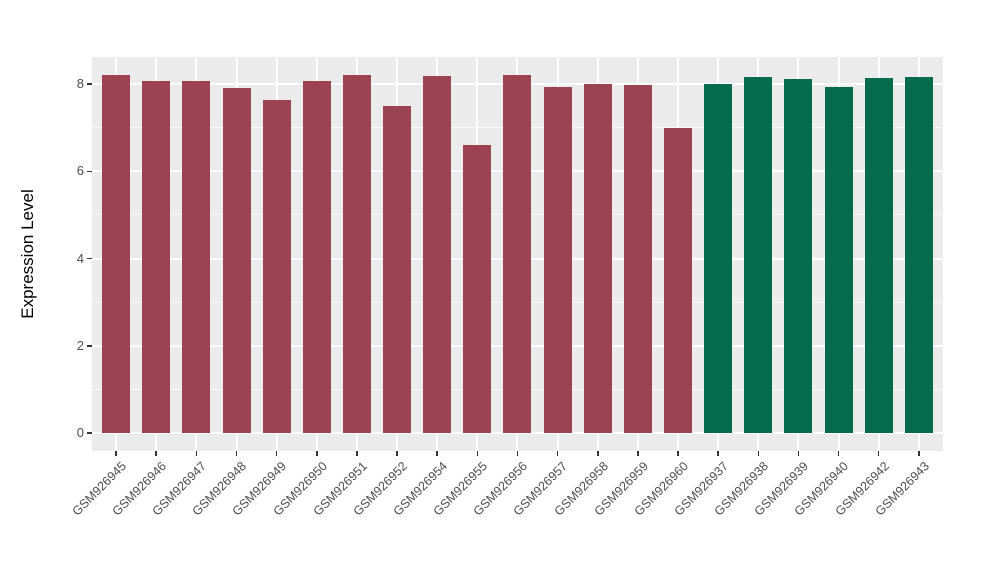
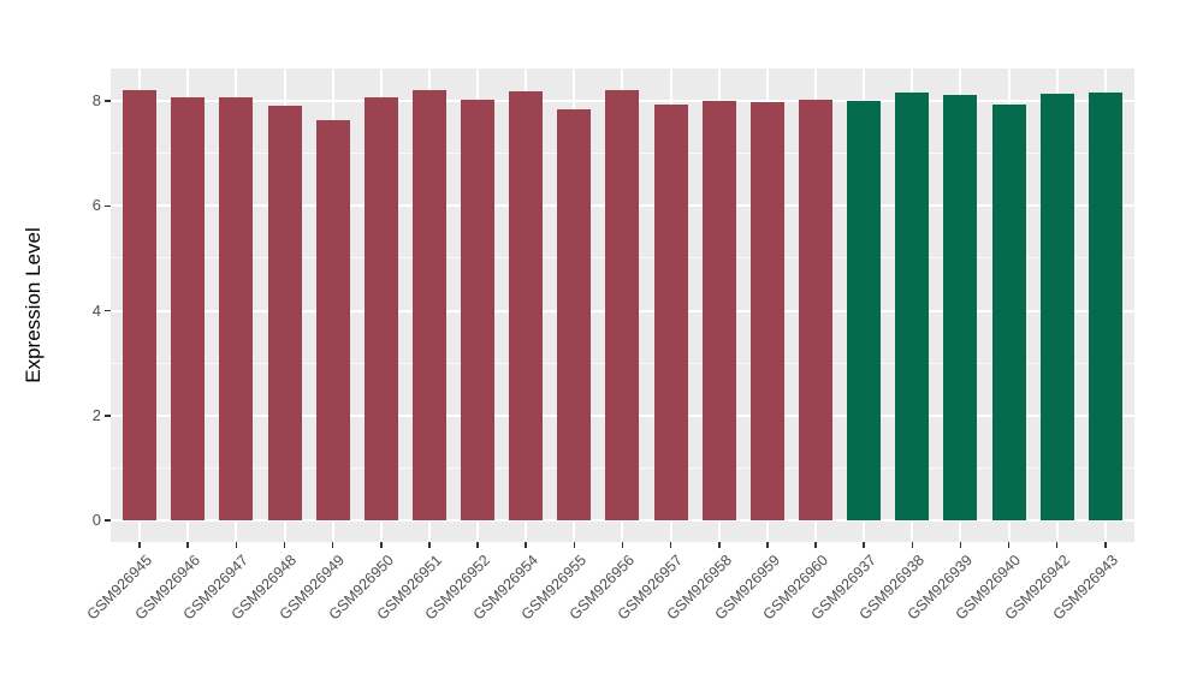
GSM926952: 7.5 -> 8.0
GSM926955: 6.6 -> 7.8
GSM926960: 7.0 -> 8.0
